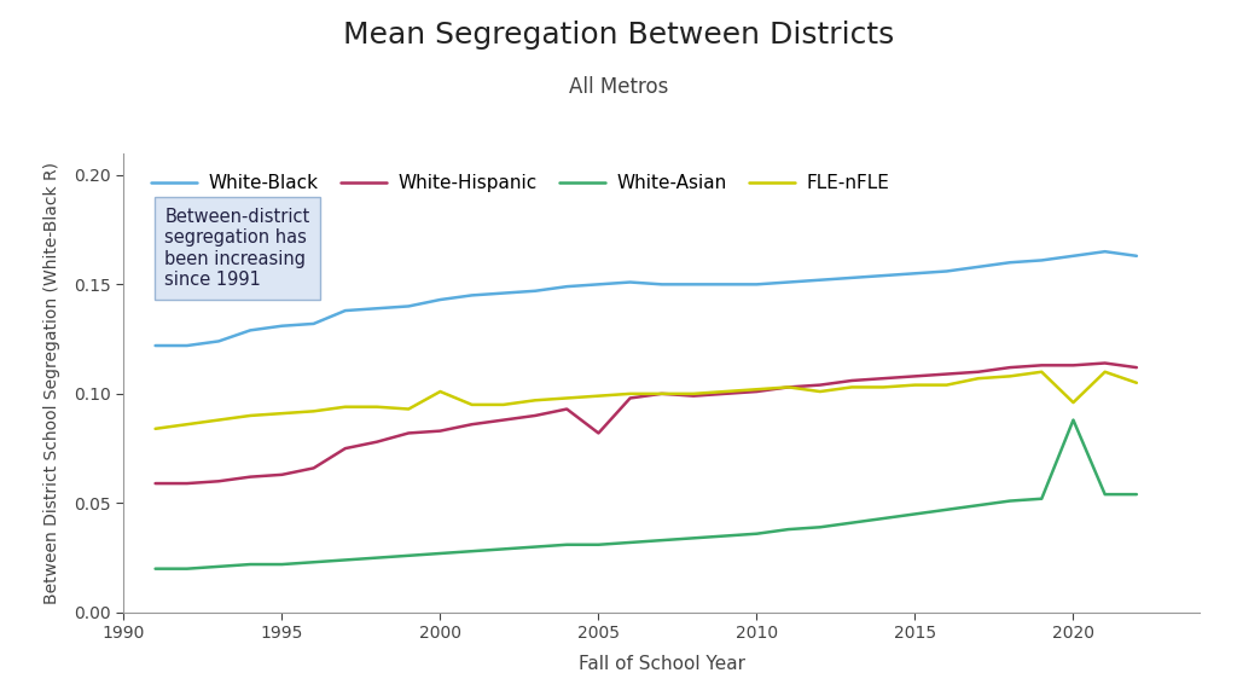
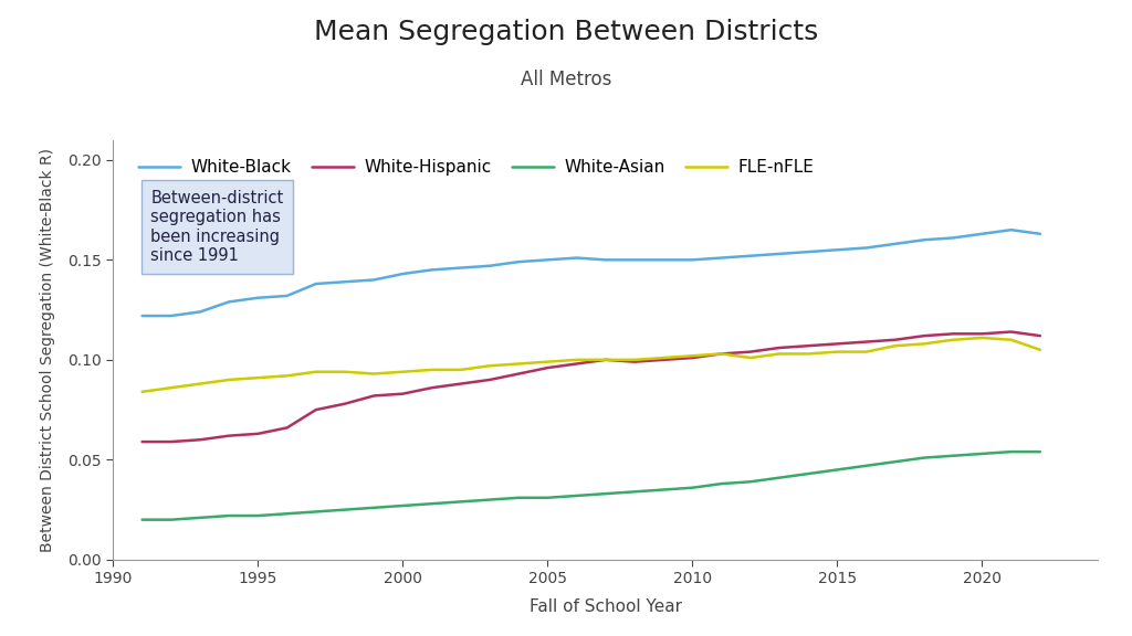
FLE-nFLE/2000: 0.101 -> 0.094
White-Hispanic/2005: 0.082 -> 0.096
White-Asian/2020: 0.088 -> 0.053
FLE-nFLE/2020: 0.096 -> 0.111
